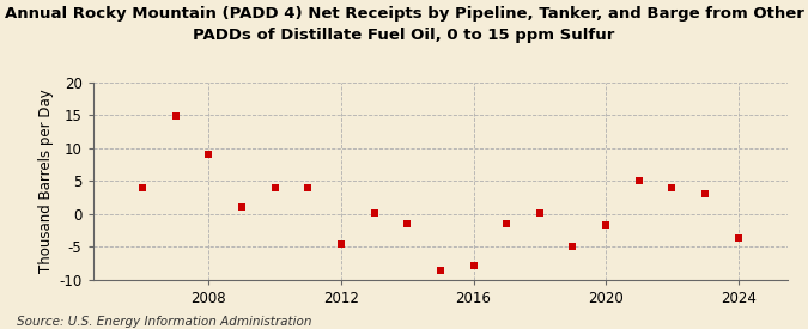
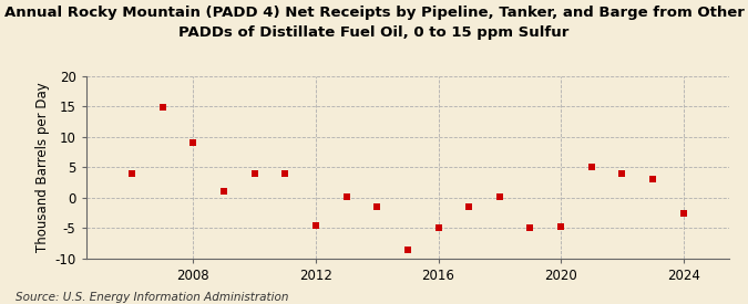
2016: -7.8 -> -5.0
2020: -1.6 -> -4.7
2024: -3.6 -> -2.5
